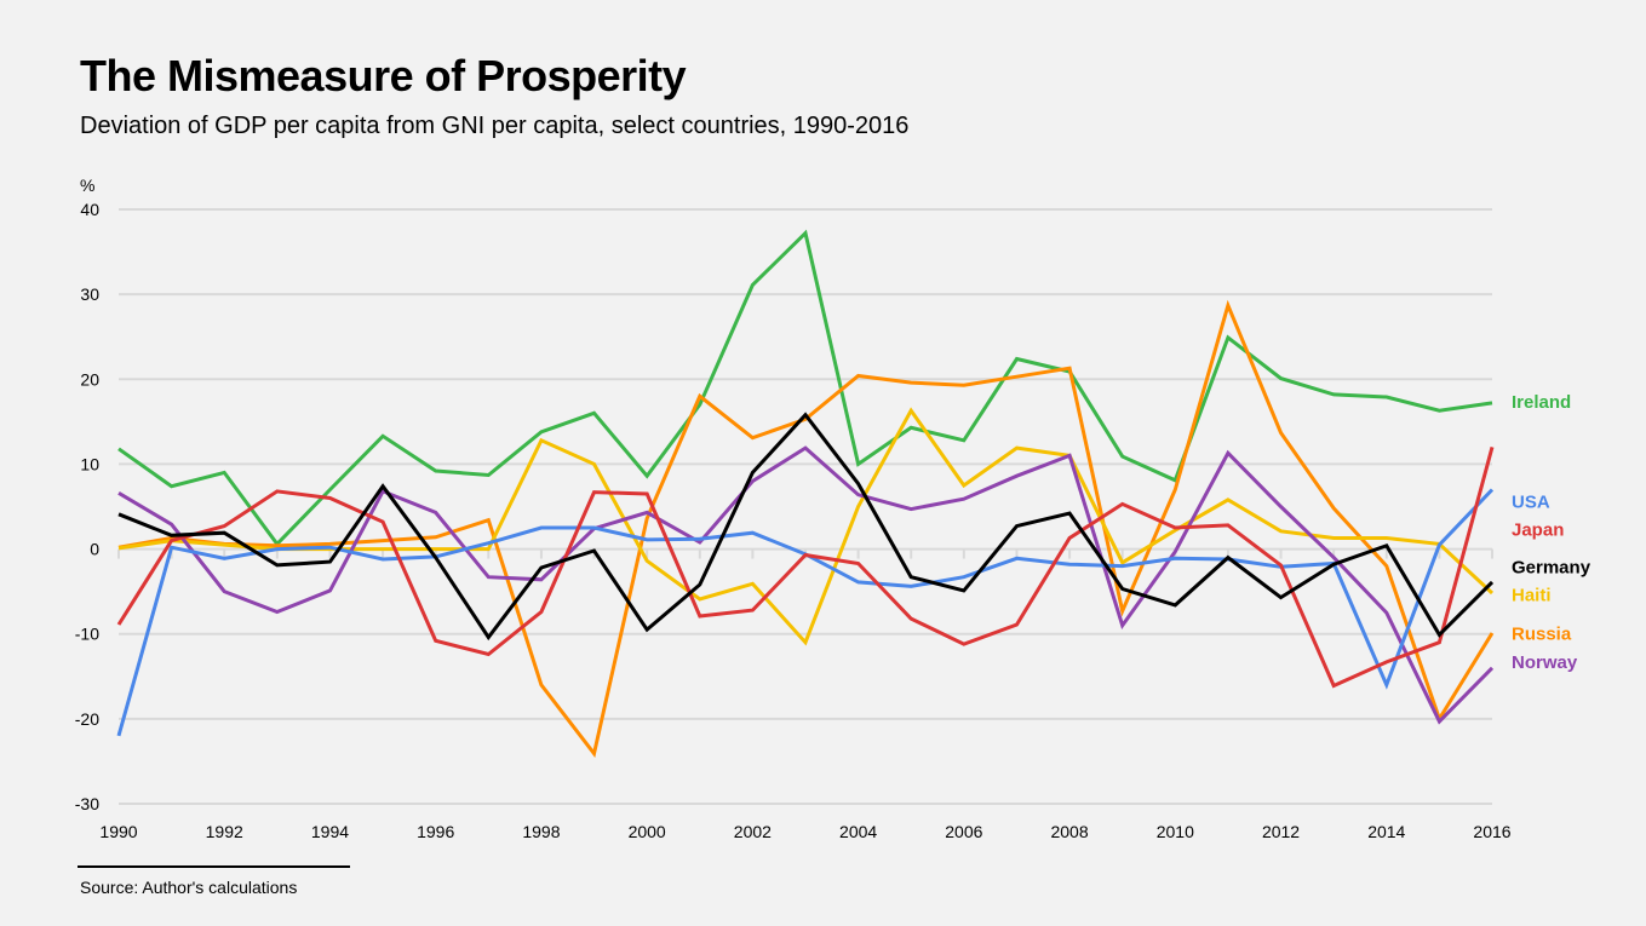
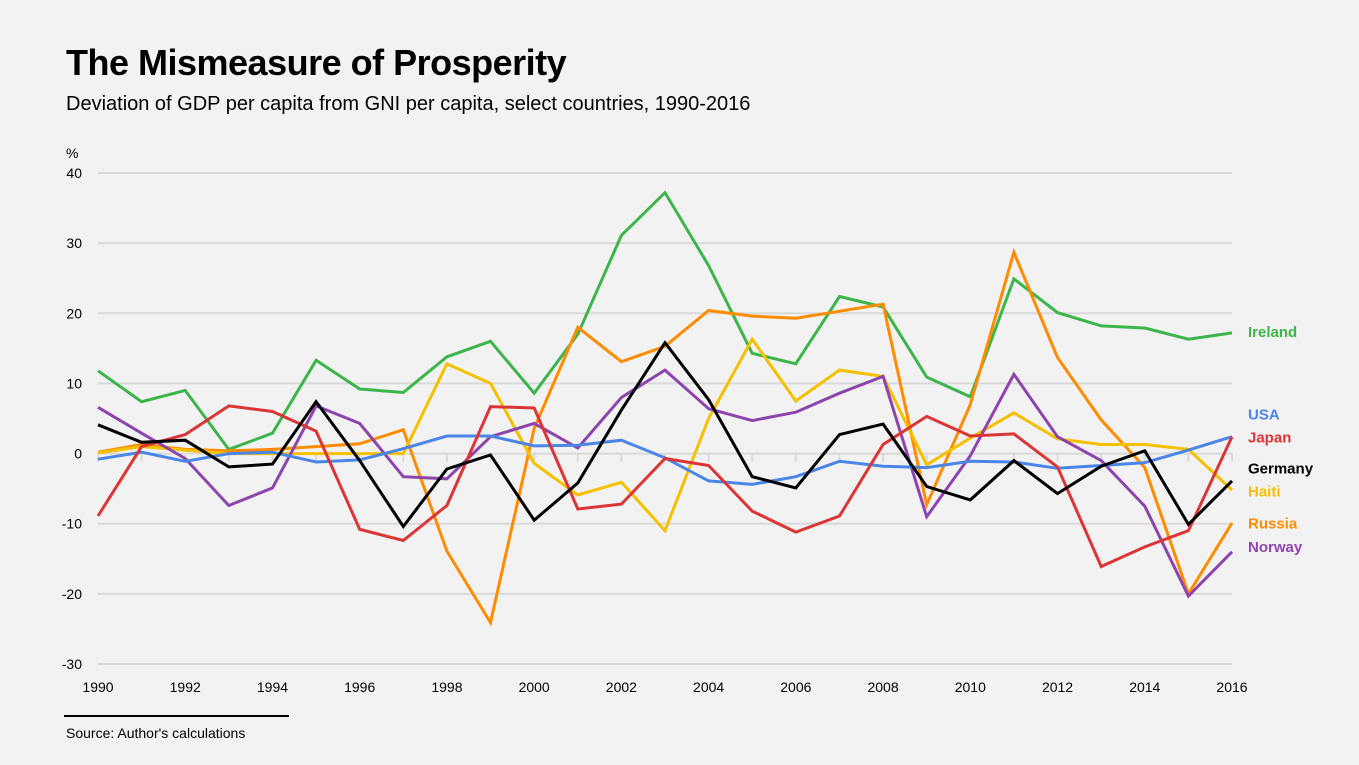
USA/1990: -22 -> -1
Norway/1992: -5 -> -1
Ireland/1994: 7 -> 3
Russia/1998: -16 -> -14
Germany/2002: 9 -> 6
Ireland/2004: 10 -> 27
Norway/2012: 5 -> 2
USA/2014: -16 -> -1
USA/2016: 7 -> 2
Japan/2016: 12 -> 2
